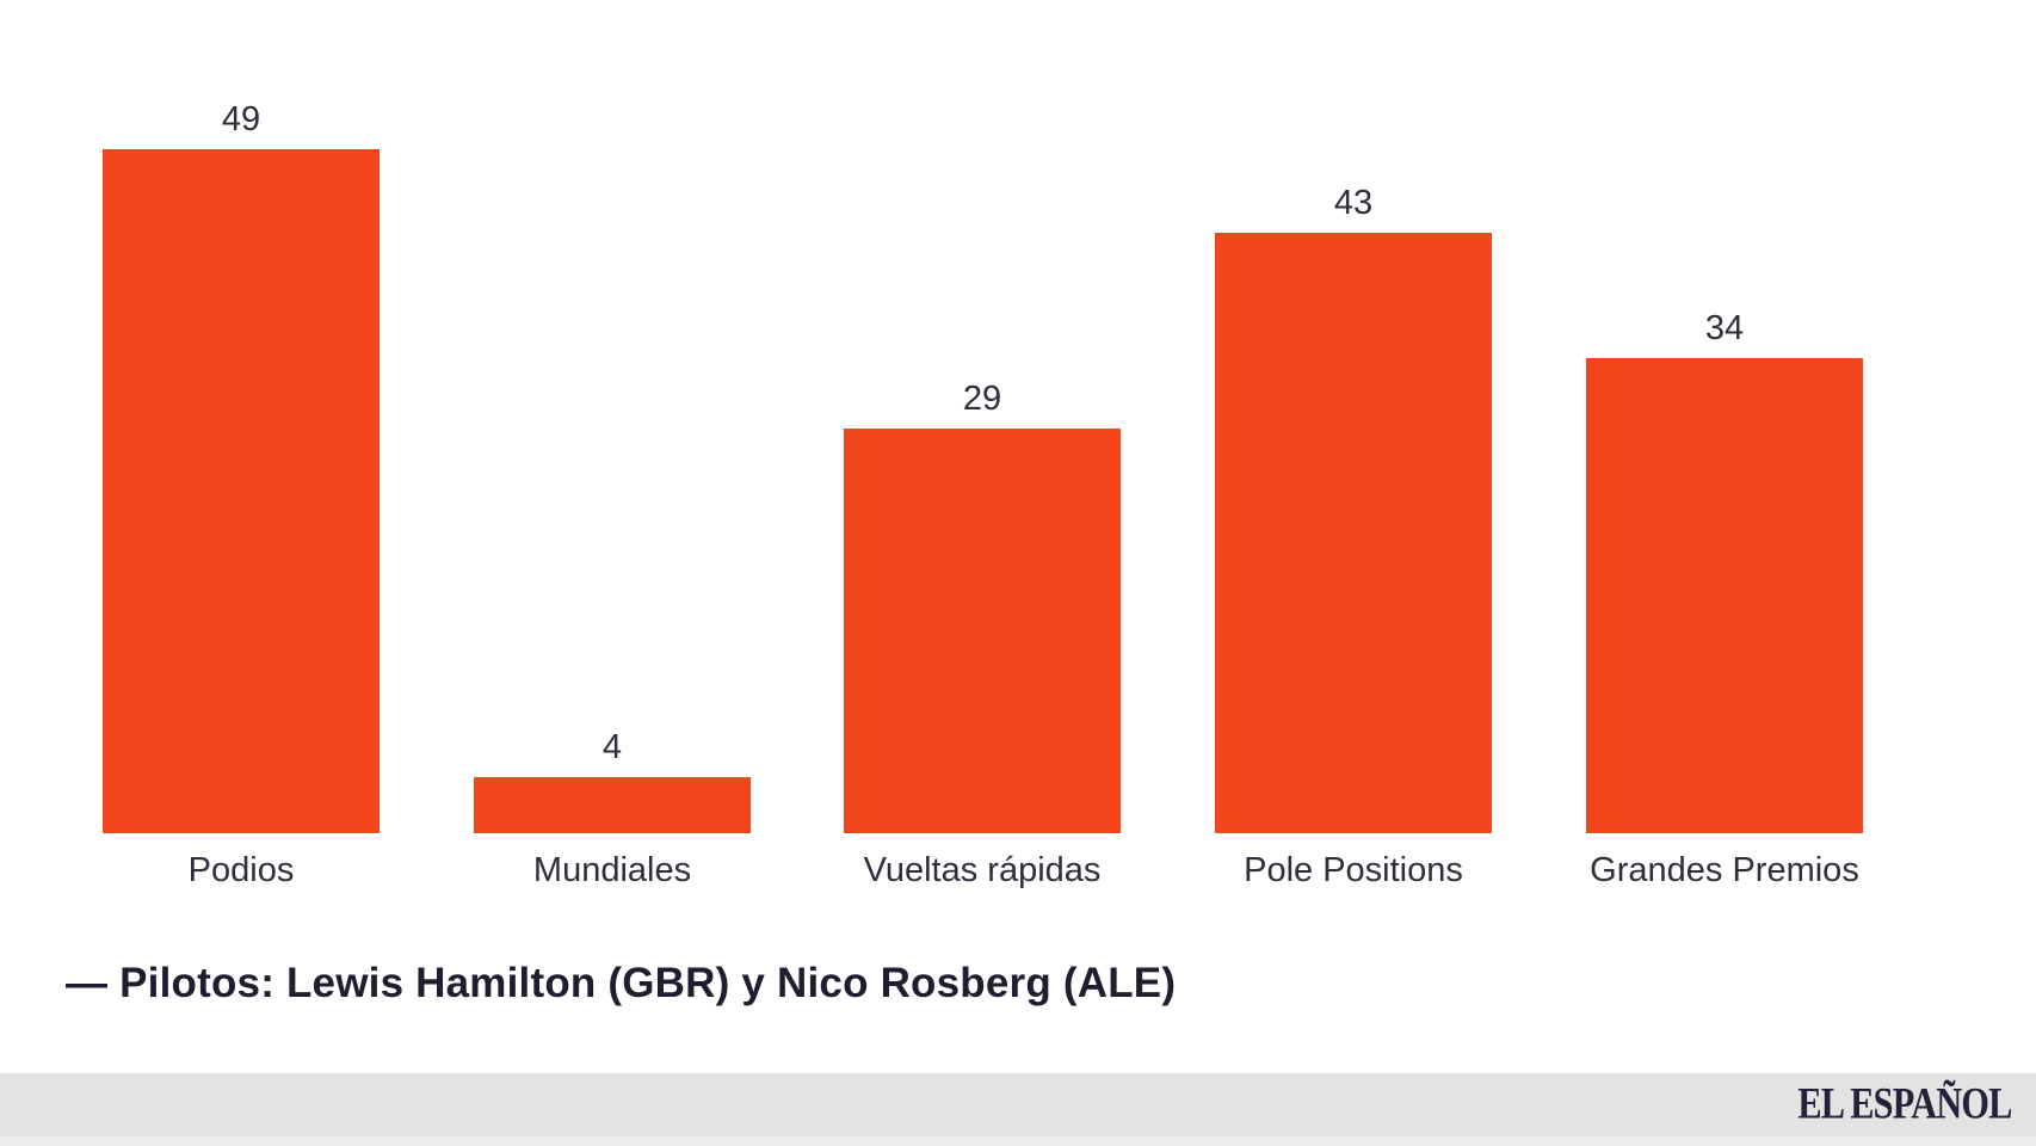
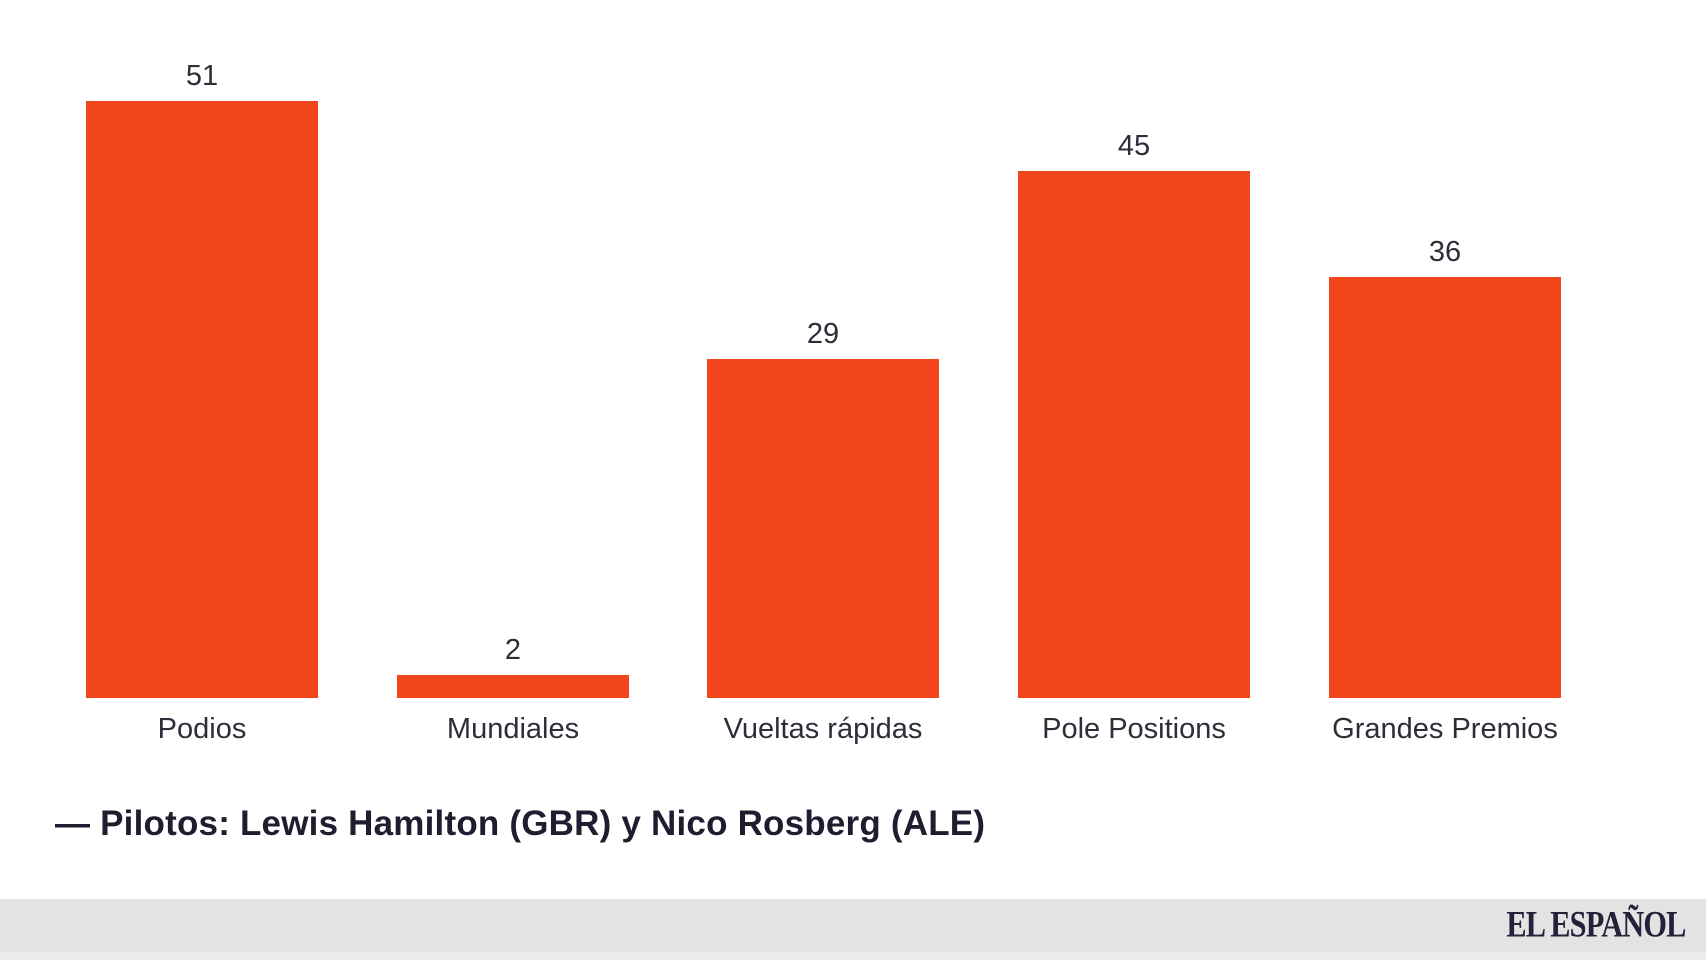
Podios: 49 -> 51
Mundiales: 4 -> 2
Pole Positions: 43 -> 45
Grandes Premios: 34 -> 36
